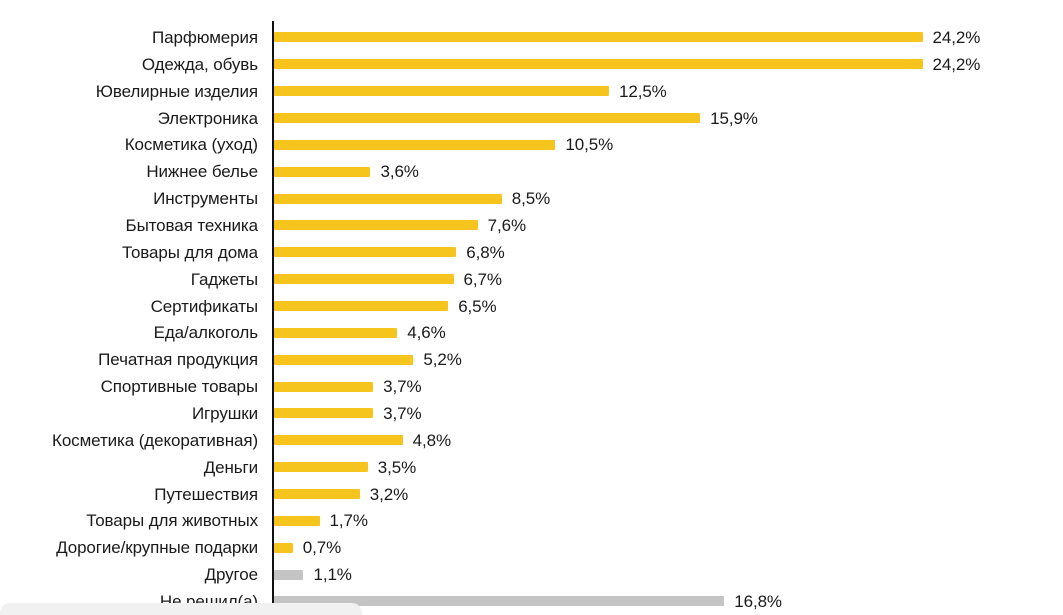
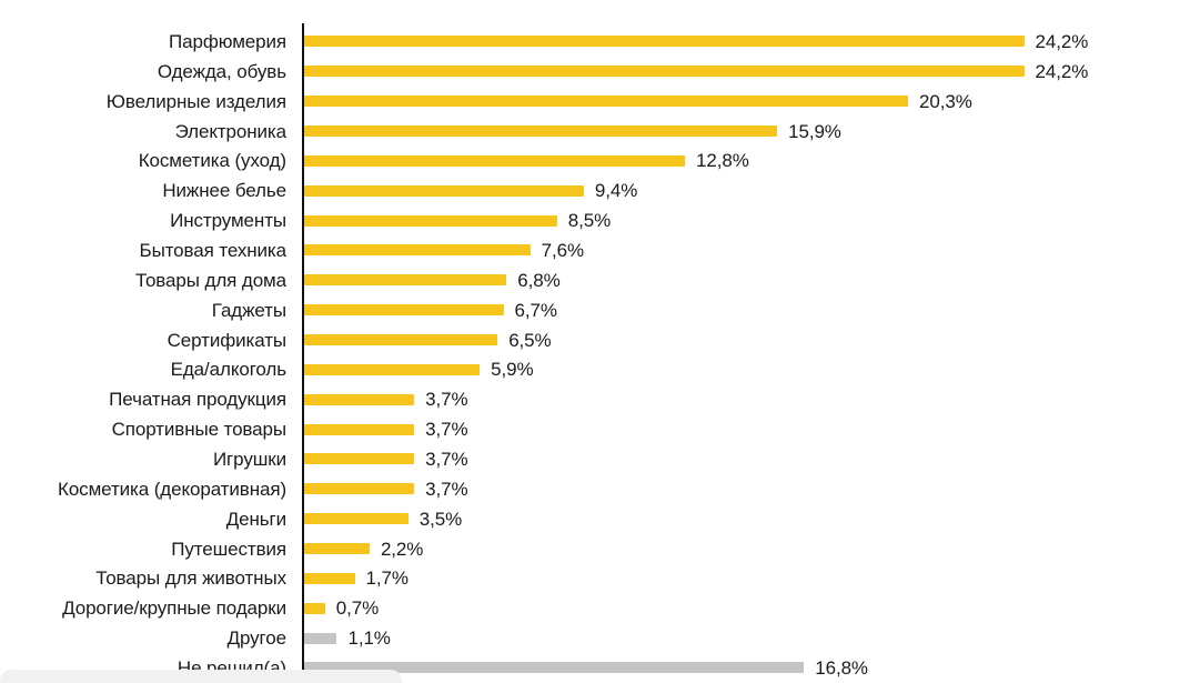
Ювелирные изделия: 12,5% -> 20,3%
Косметика (уход): 10,5% -> 12,8%
Нижнее белье: 3,6% -> 9,4%
Еда/алкоголь: 4,6% -> 5,9%
Печатная продукция: 5,2% -> 3,7%
Косметика (декоративная): 4,8% -> 3,7%
Путешествия: 3,2% -> 2,2%
